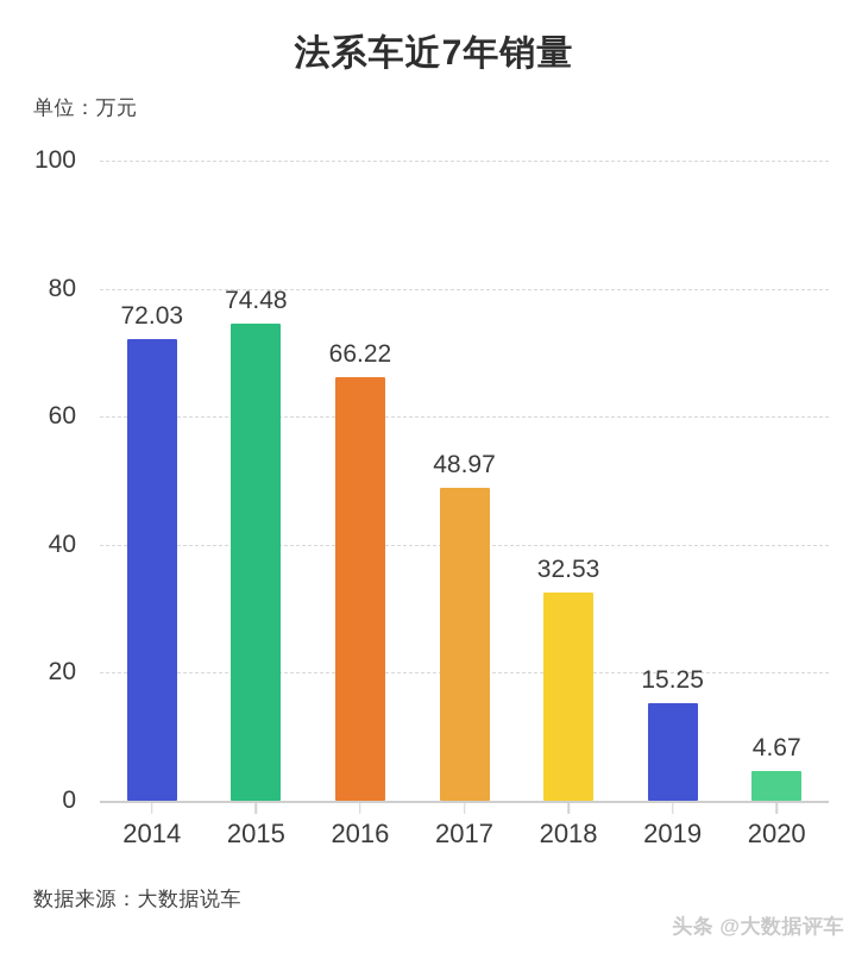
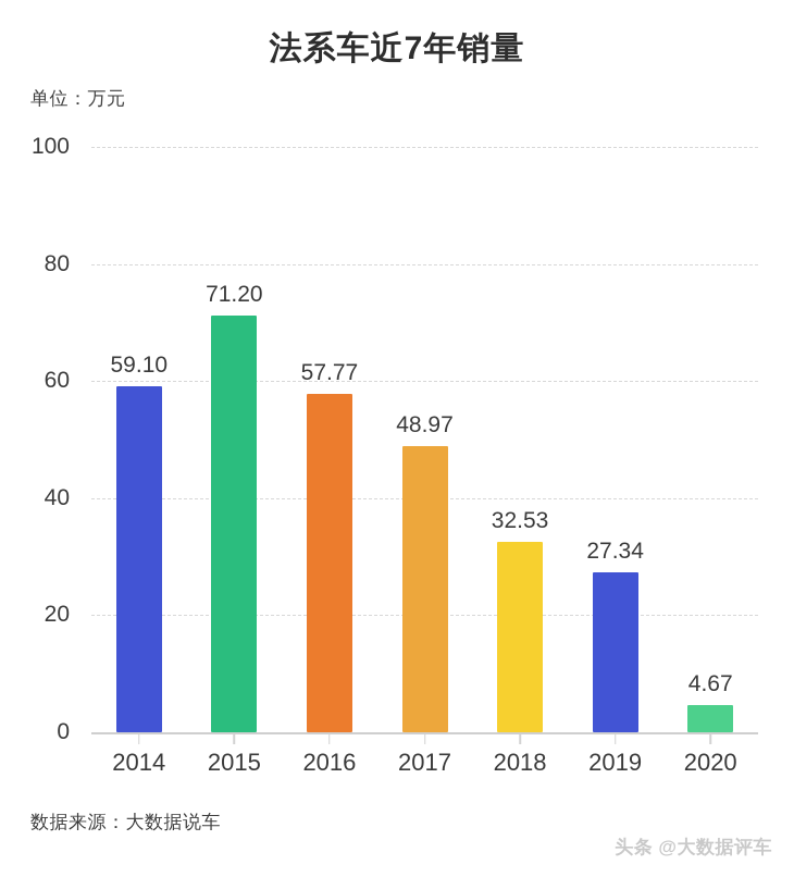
2014: 72.03 -> 59.10
2015: 74.48 -> 71.20
2016: 66.22 -> 57.77
2019: 15.25 -> 27.34
